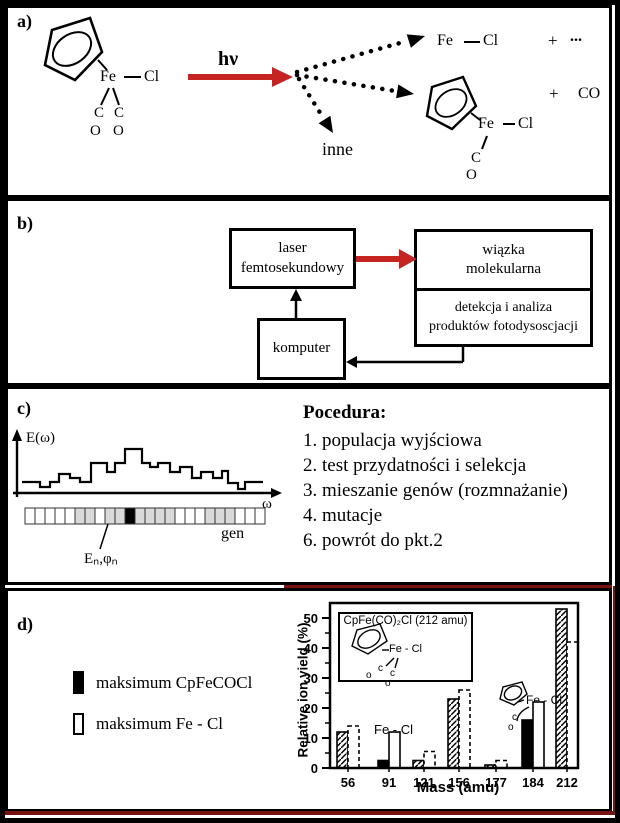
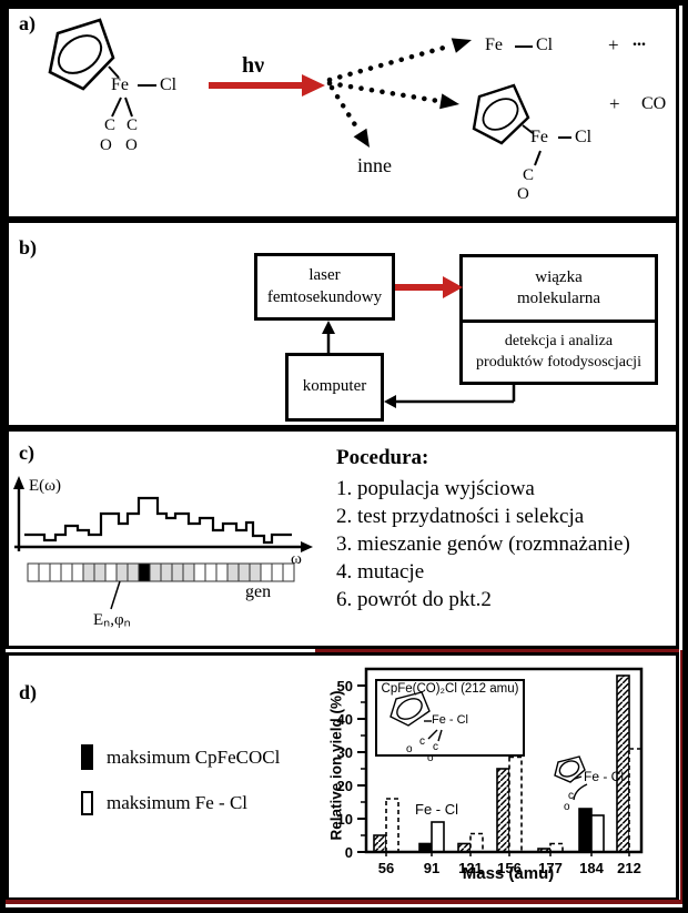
maksimum CpFeCOCl/56: 12 -> 5
maksimum Fe - Cl/56: 14 -> 16
maksimum Fe - Cl/91: 12 -> 9
maksimum CpFeCOCl/156: 23 -> 25
maksimum Fe - Cl/156: 26 -> 28
maksimum CpFeCOCl/184: 16 -> 13
maksimum Fe - Cl/184: 22 -> 11
maksimum Fe - Cl/212: 42 -> 31
